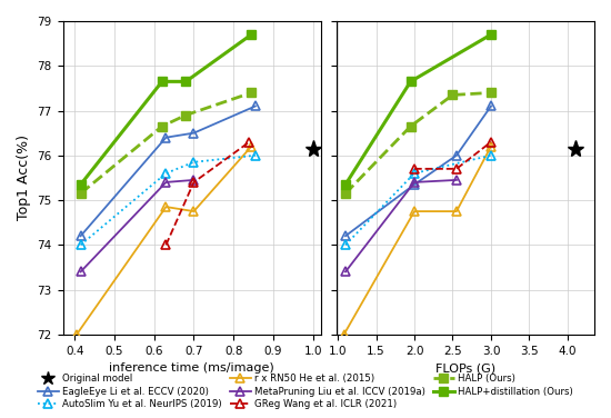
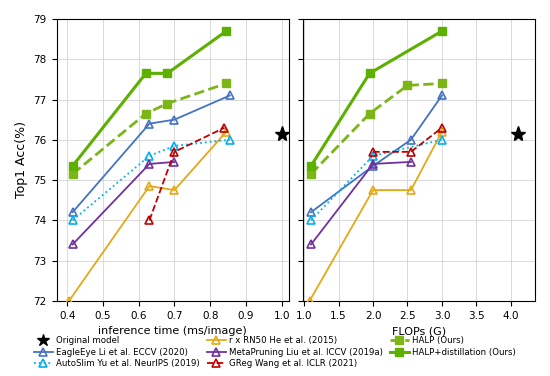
GReg Wang et al. ICLR (2021)/0.7: 75.4 -> 75.7
